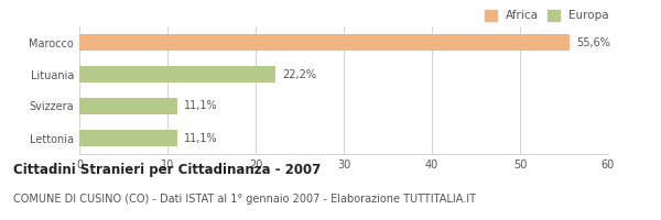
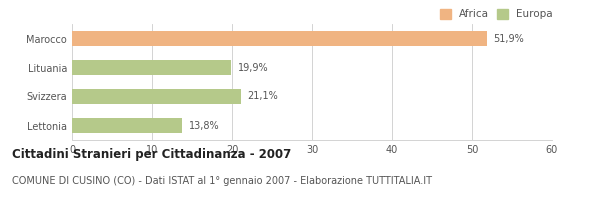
Marocco: 55,6% -> 51,9%
Lituania: 22,2% -> 19,9%
Svizzera: 11,1% -> 21,1%
Lettonia: 11,1% -> 13,8%
